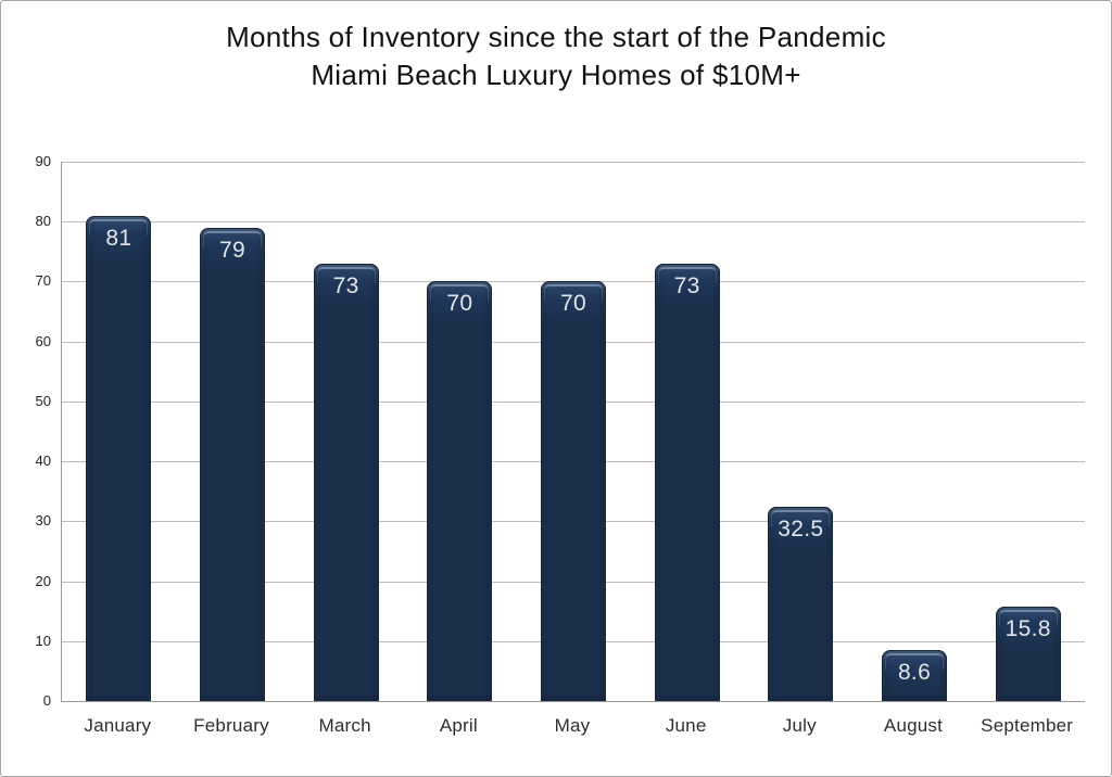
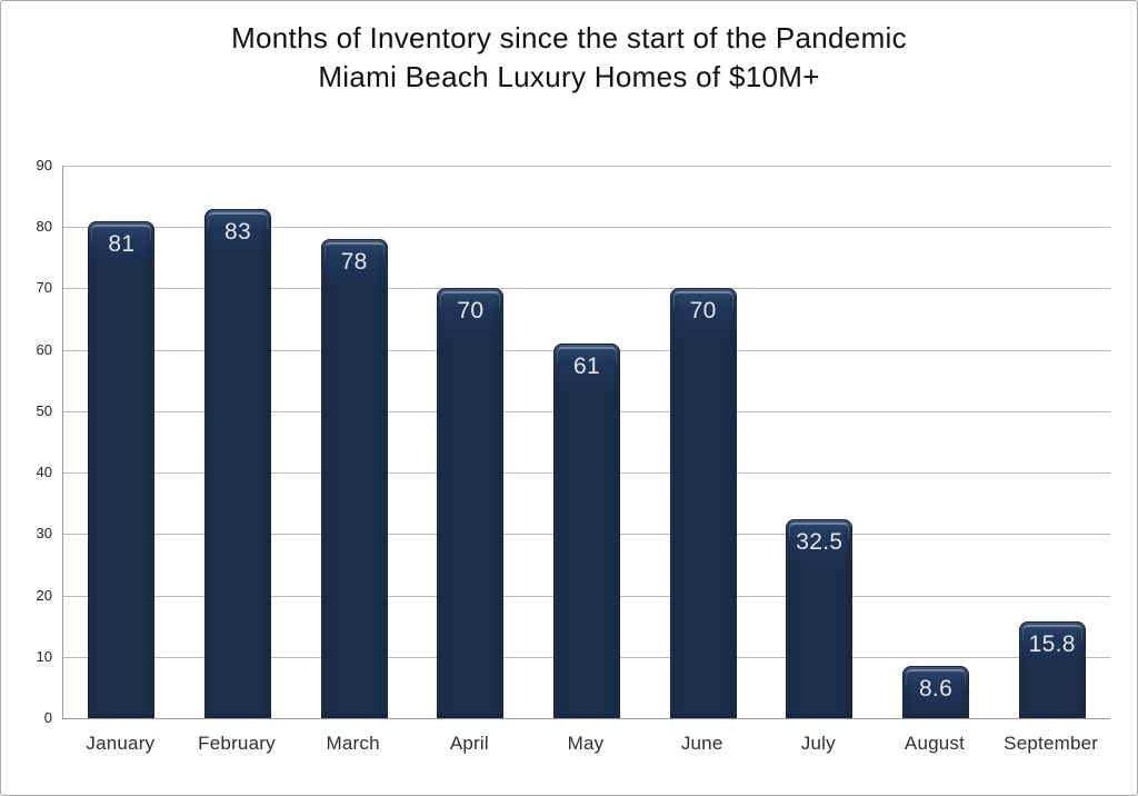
February: 79 -> 83
March: 73 -> 78
May: 70 -> 61
June: 73 -> 70
